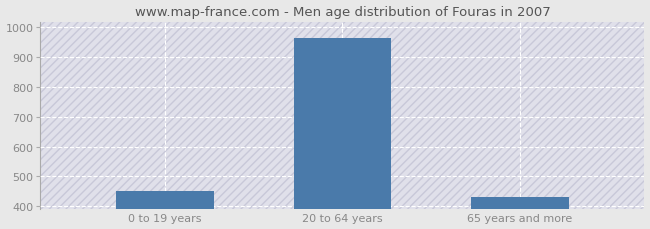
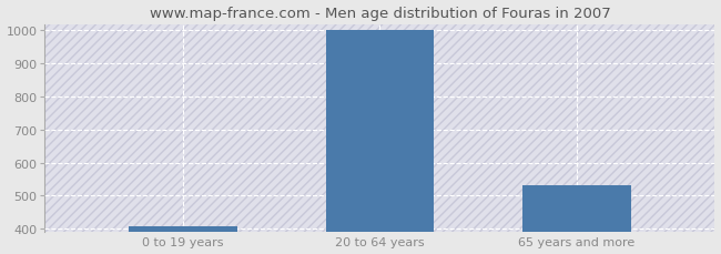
0 to 19 years: 450 -> 407
20 to 64 years: 965 -> 1000
65 years and more: 430 -> 533
